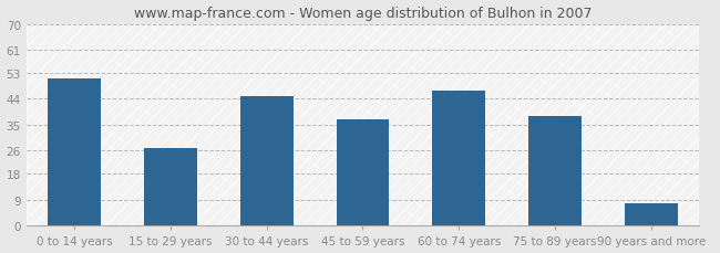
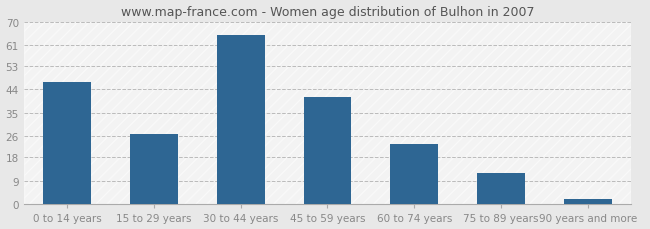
0 to 14 years: 51 -> 47
30 to 44 years: 45 -> 65
45 to 59 years: 37 -> 41
60 to 74 years: 47 -> 23
75 to 89 years: 38 -> 12
90 years and more: 8 -> 2
